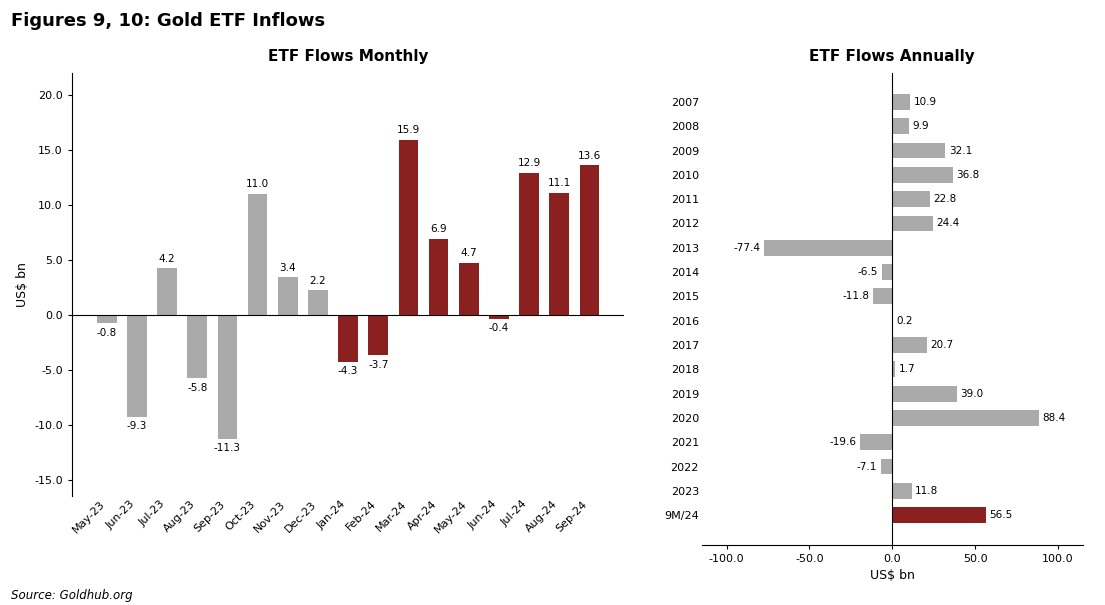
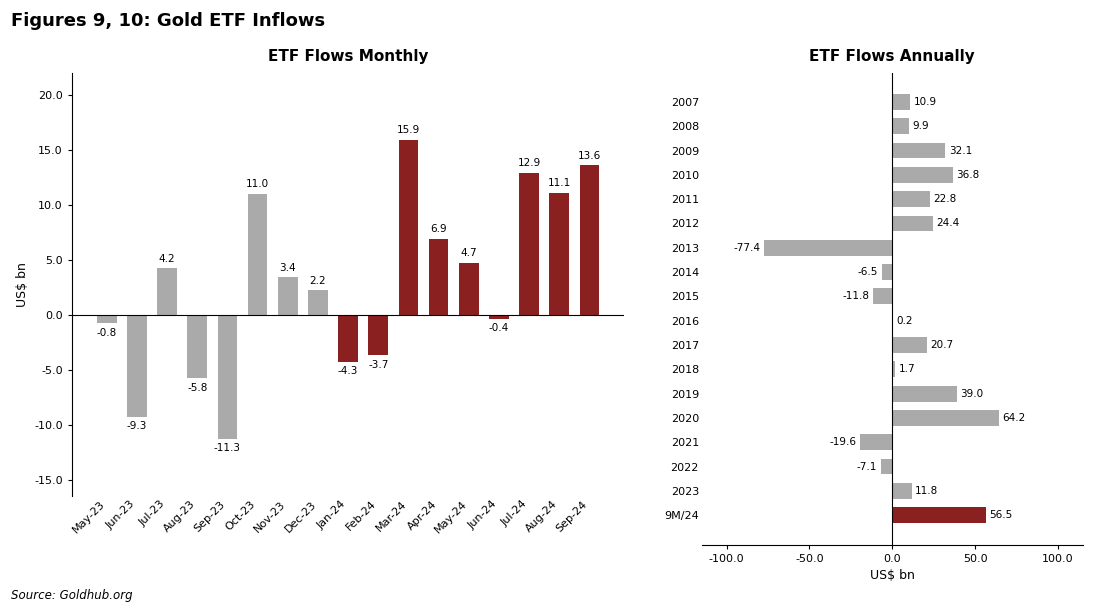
ETF Flows Annually/2020: 88.4 -> 64.2
